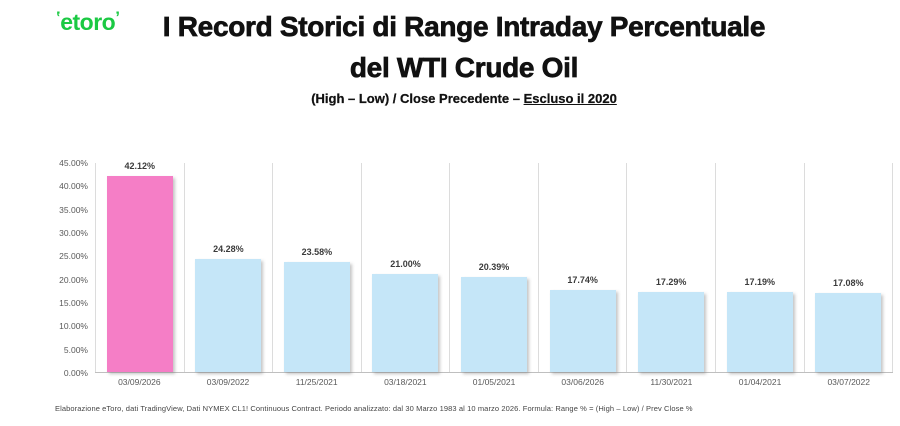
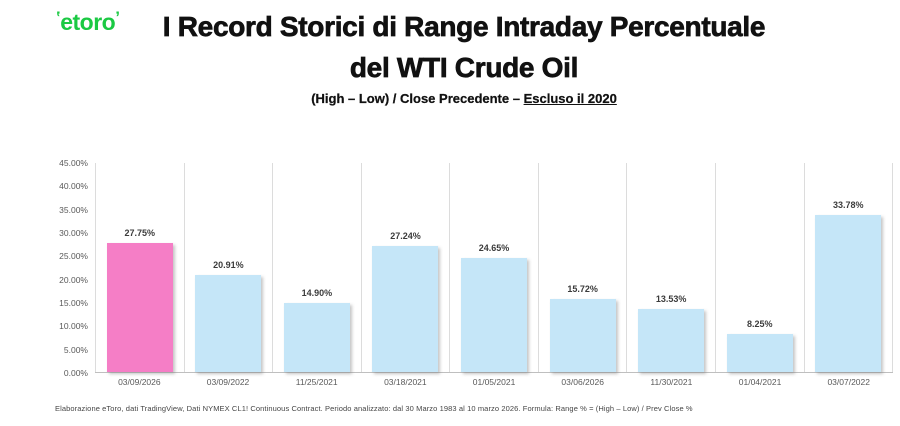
03/09/2026: 42.12% -> 27.75%
03/09/2022: 24.28% -> 20.91%
11/25/2021: 23.58% -> 14.90%
03/18/2021: 21.00% -> 27.24%
01/05/2021: 20.39% -> 24.65%
03/06/2026: 17.74% -> 15.72%
11/30/2021: 17.29% -> 13.53%
01/04/2021: 17.19% -> 8.25%
03/07/2022: 17.08% -> 33.78%
